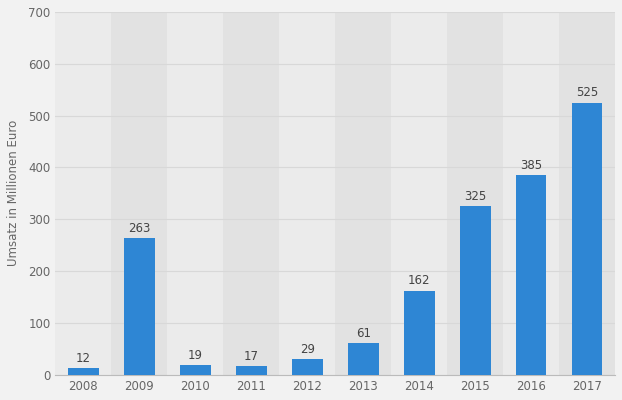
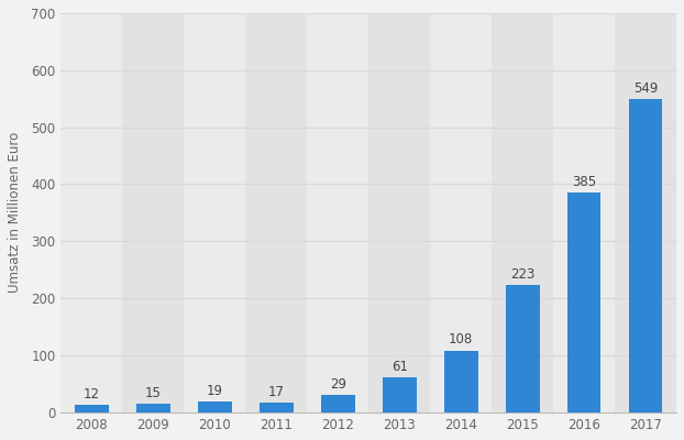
2009: 263 -> 15
2014: 162 -> 108
2015: 325 -> 223
2017: 525 -> 549
